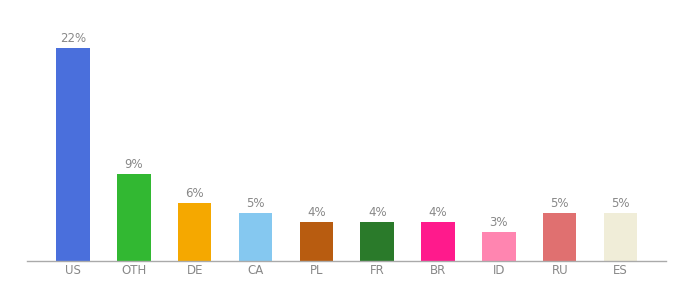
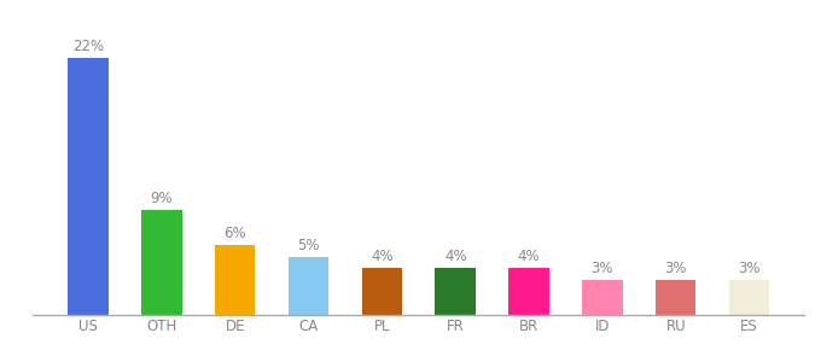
RU: 5% -> 3%
ES: 5% -> 3%
